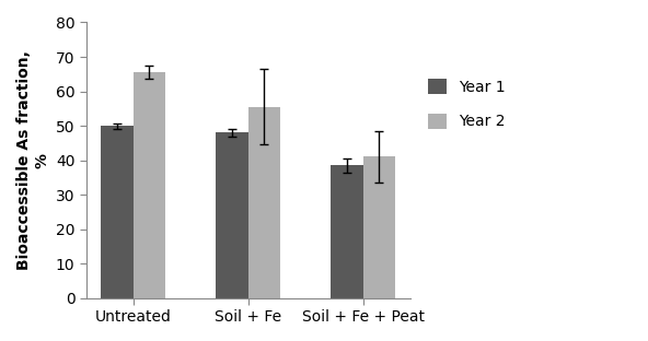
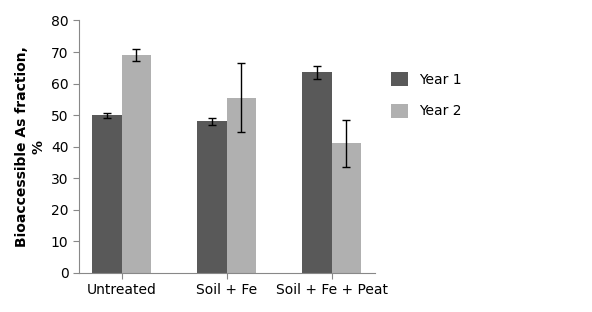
Year 2/Untreated: 65.5 -> 69.0
Year 1/Soil + Fe + Peat: 38.5 -> 63.5
